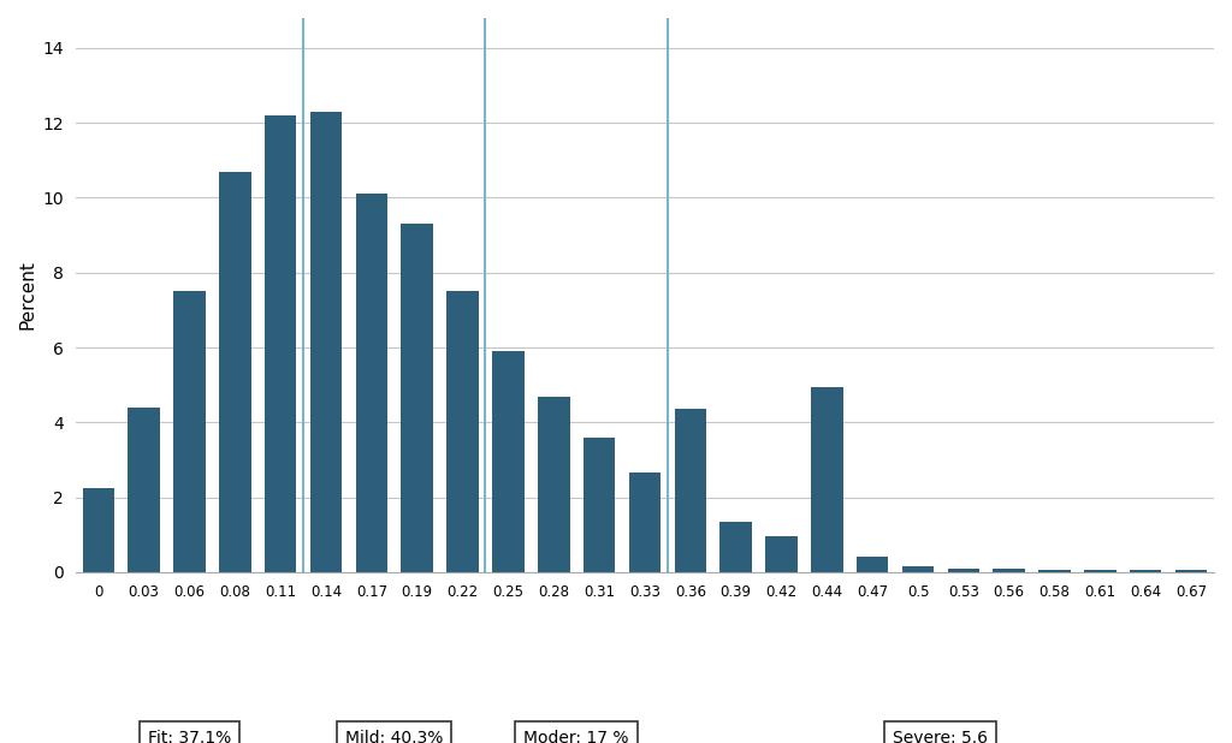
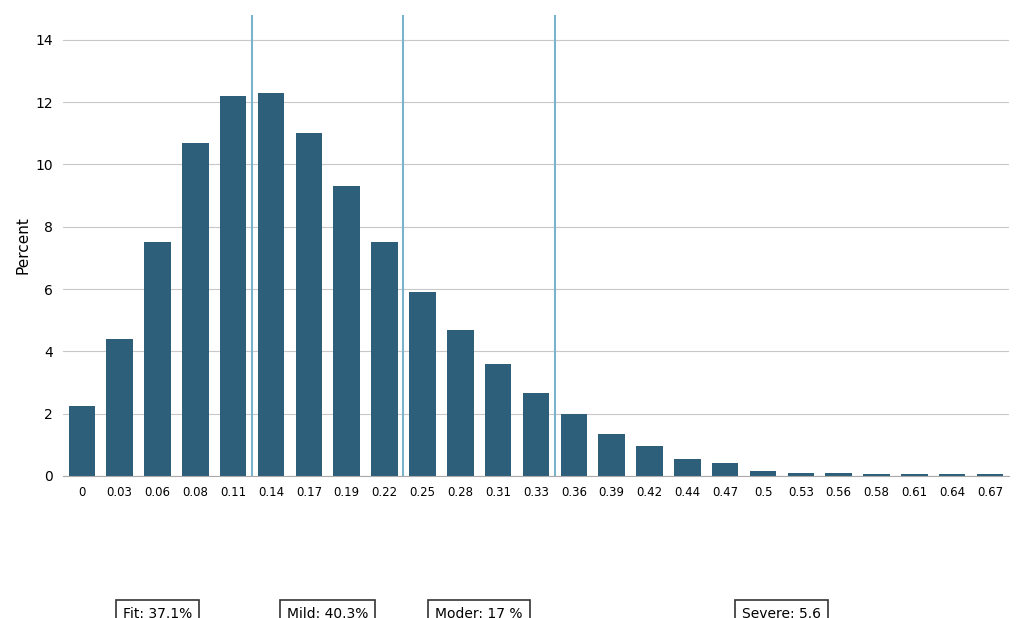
0.17: 10.10 -> 11.00
0.36: 4.35 -> 2.00
0.44: 4.95 -> 0.55
